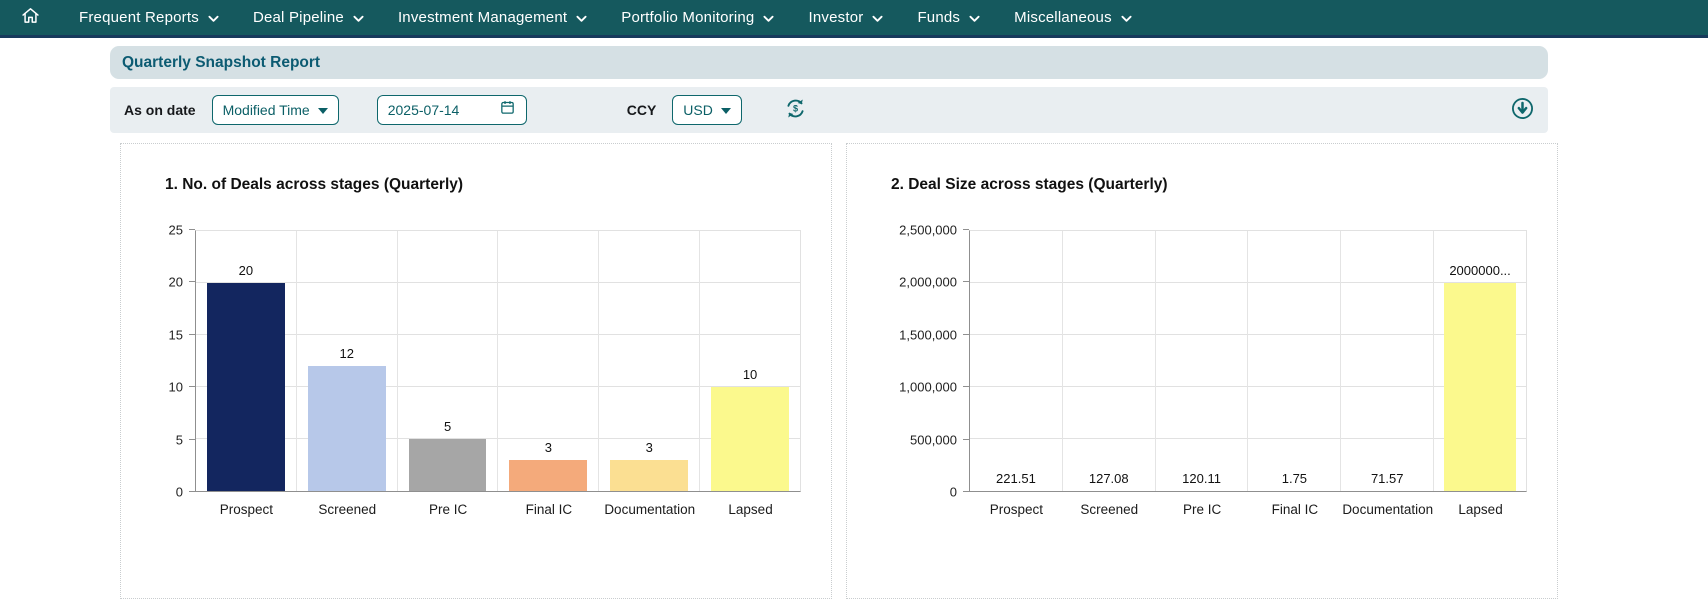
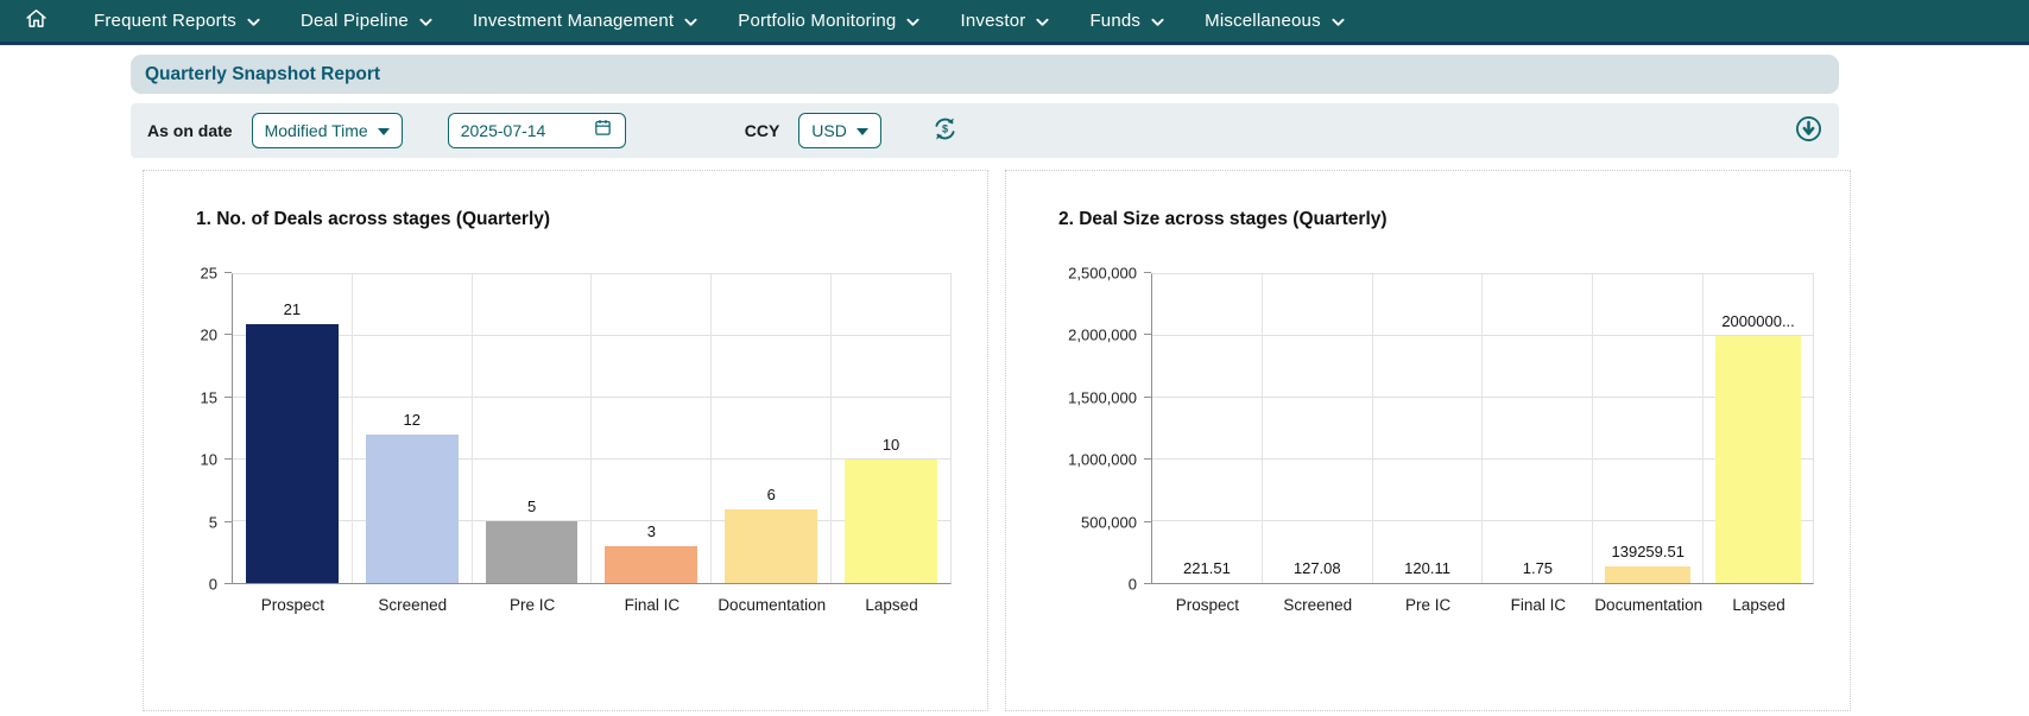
1. No. of Deals across stages (Quarterly)/Prospect: 20 -> 21
1. No. of Deals across stages (Quarterly)/Documentation: 3 -> 6
2. Deal Size across stages (Quarterly)/Documentation: 71.57 -> 139259.51
